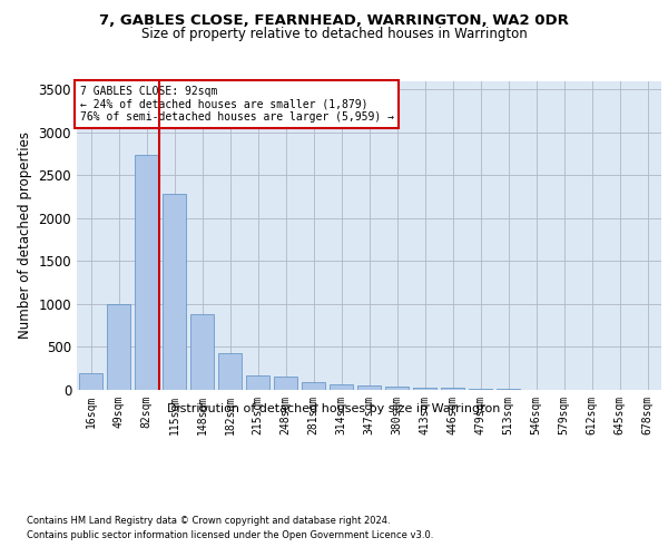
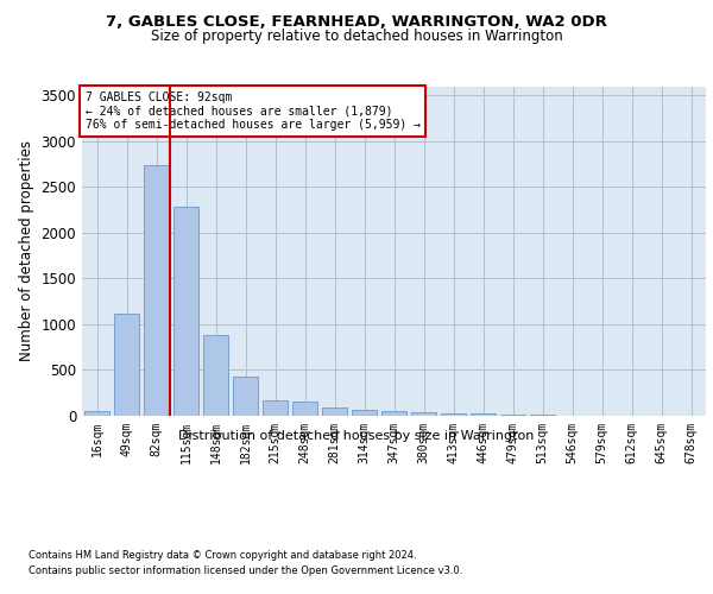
16sqm: 200 -> 60
49sqm: 1000 -> 1110
